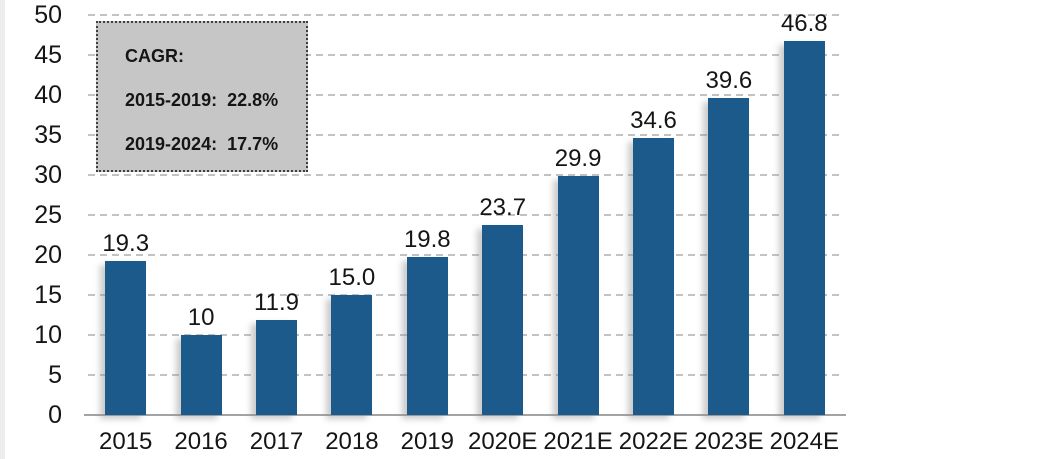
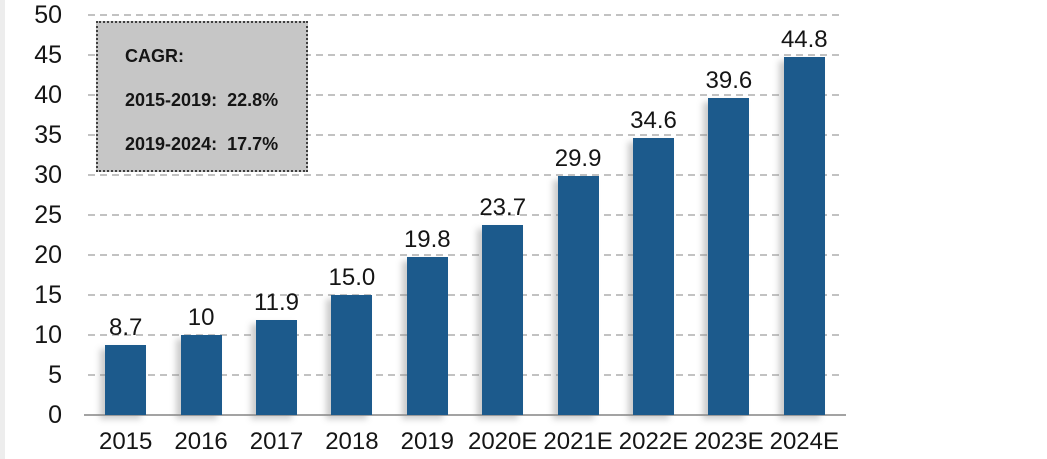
2015: 19.3 -> 8.7
2024E: 46.8 -> 44.8
